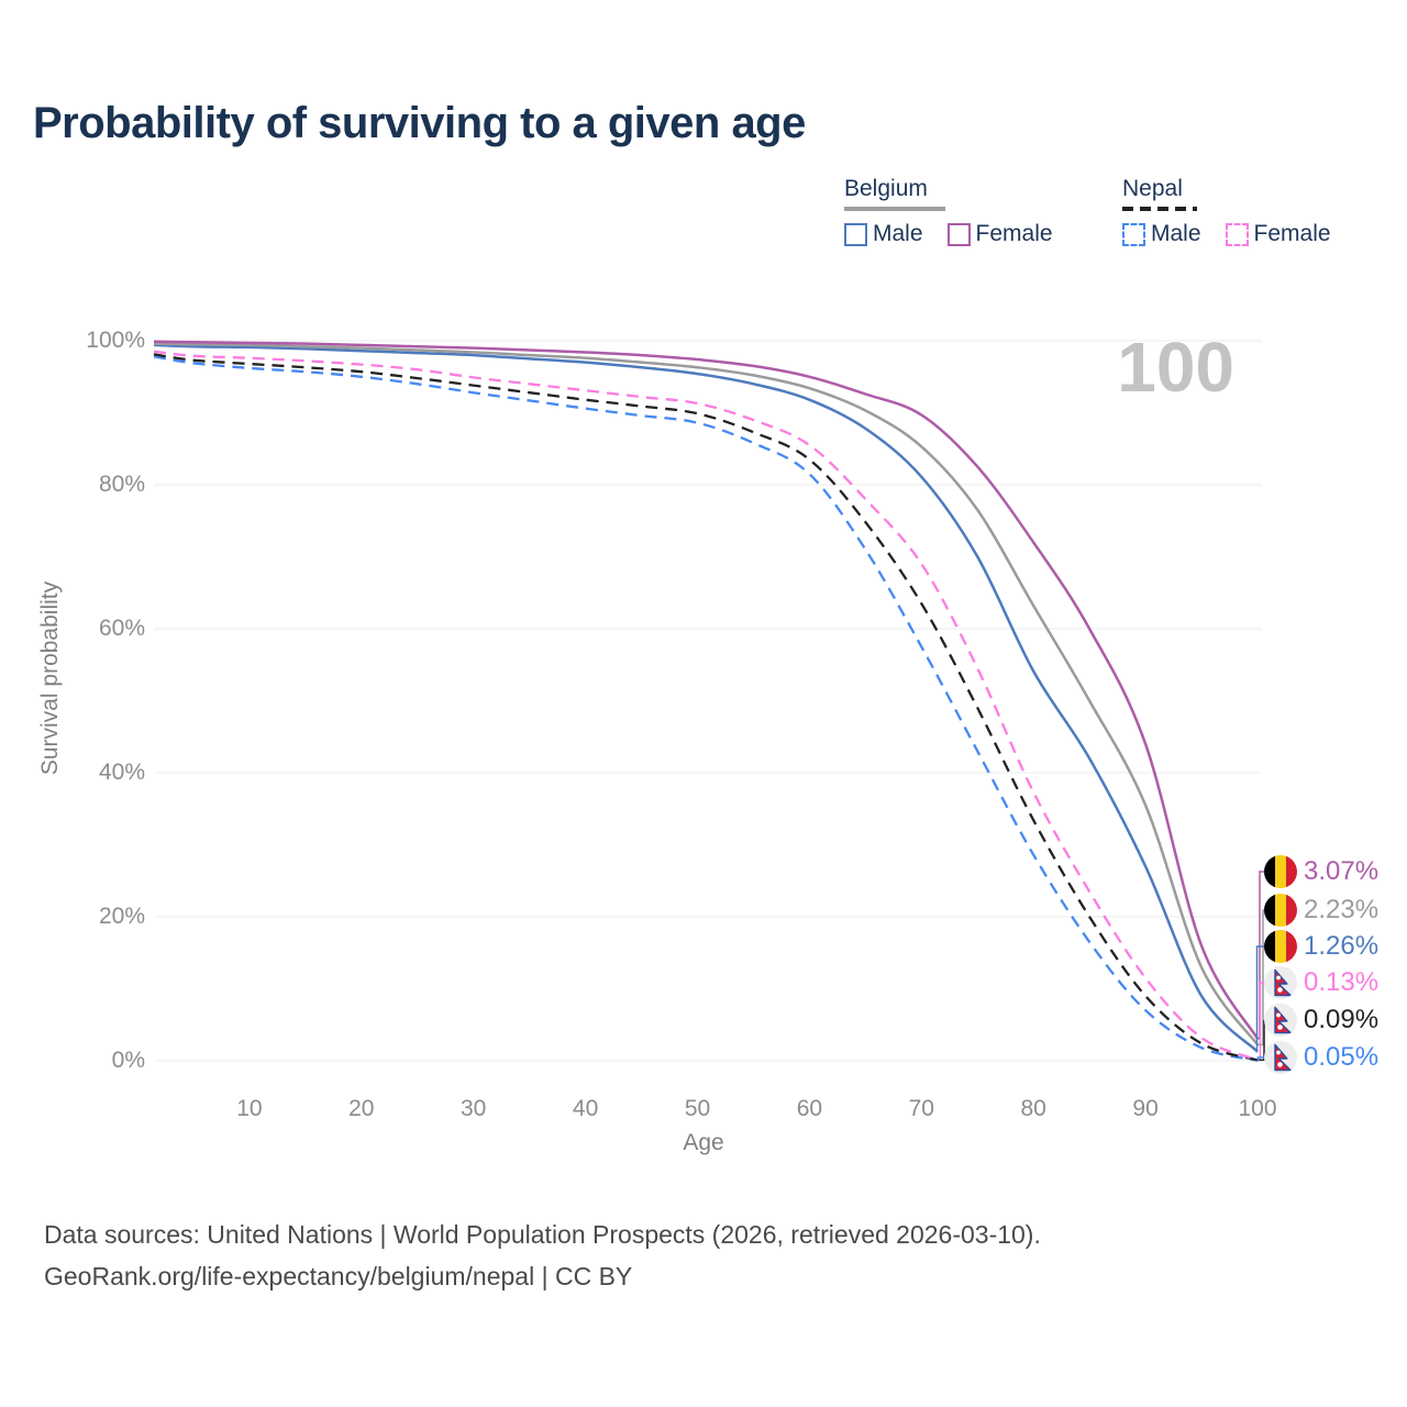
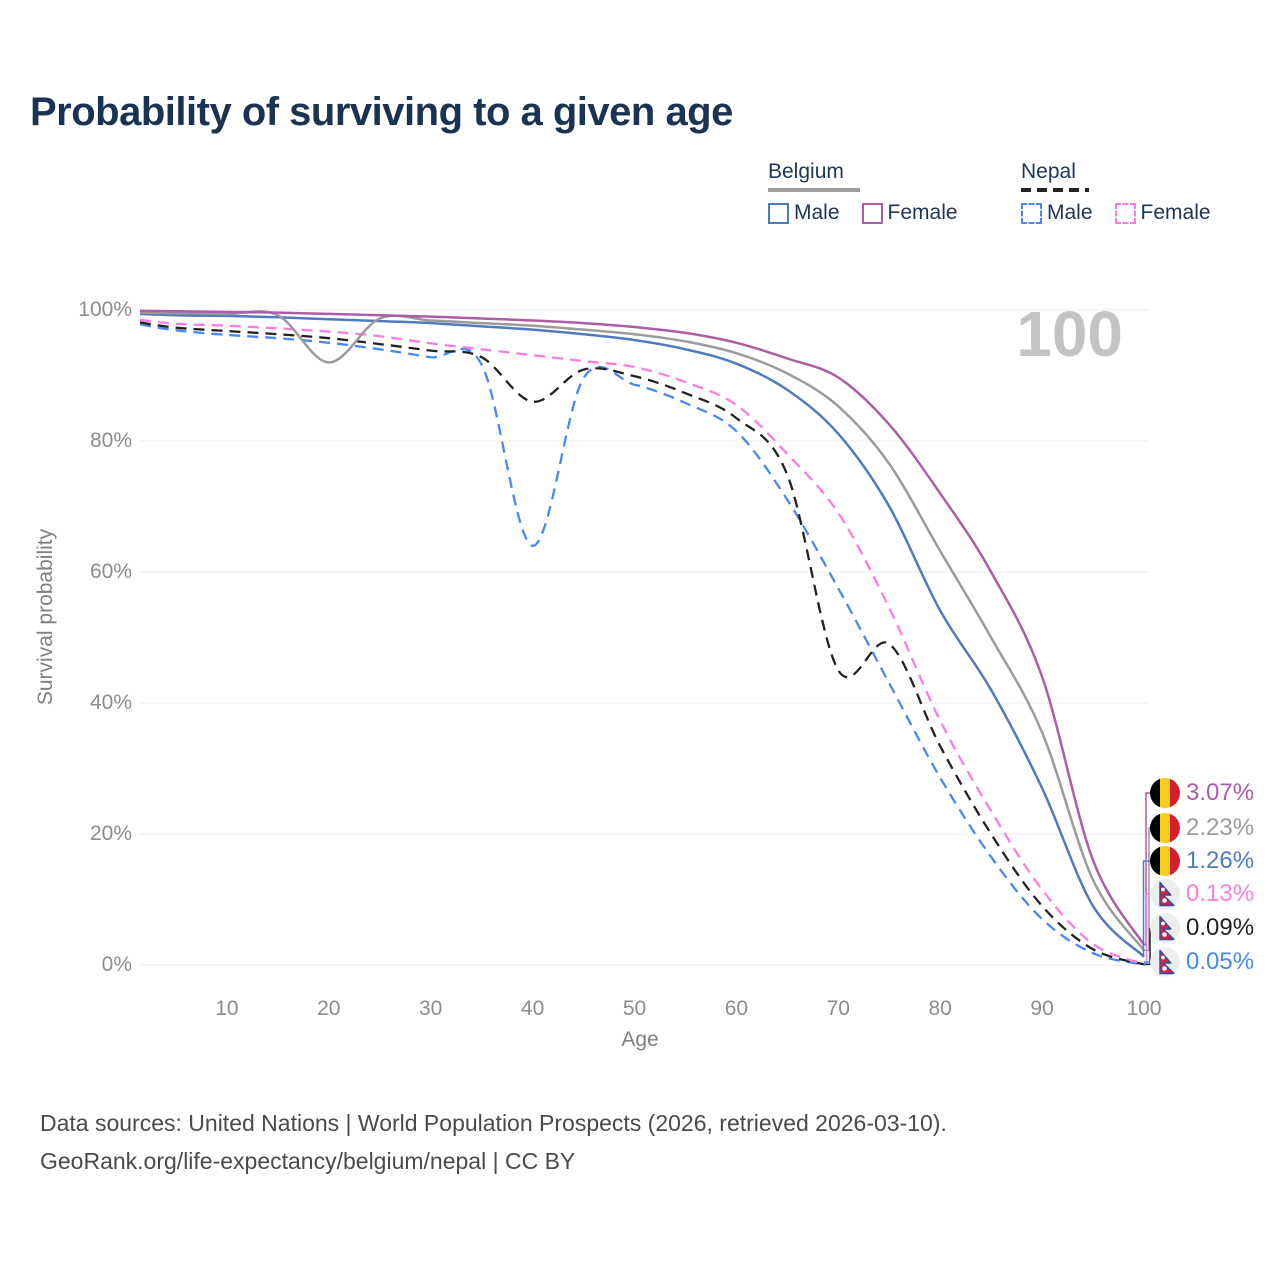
Belgium/20: 99% -> 92%
Nepal Male/40: 91% -> 64%
Nepal/40: 92% -> 86%
Nepal/70: 64% -> 45%
